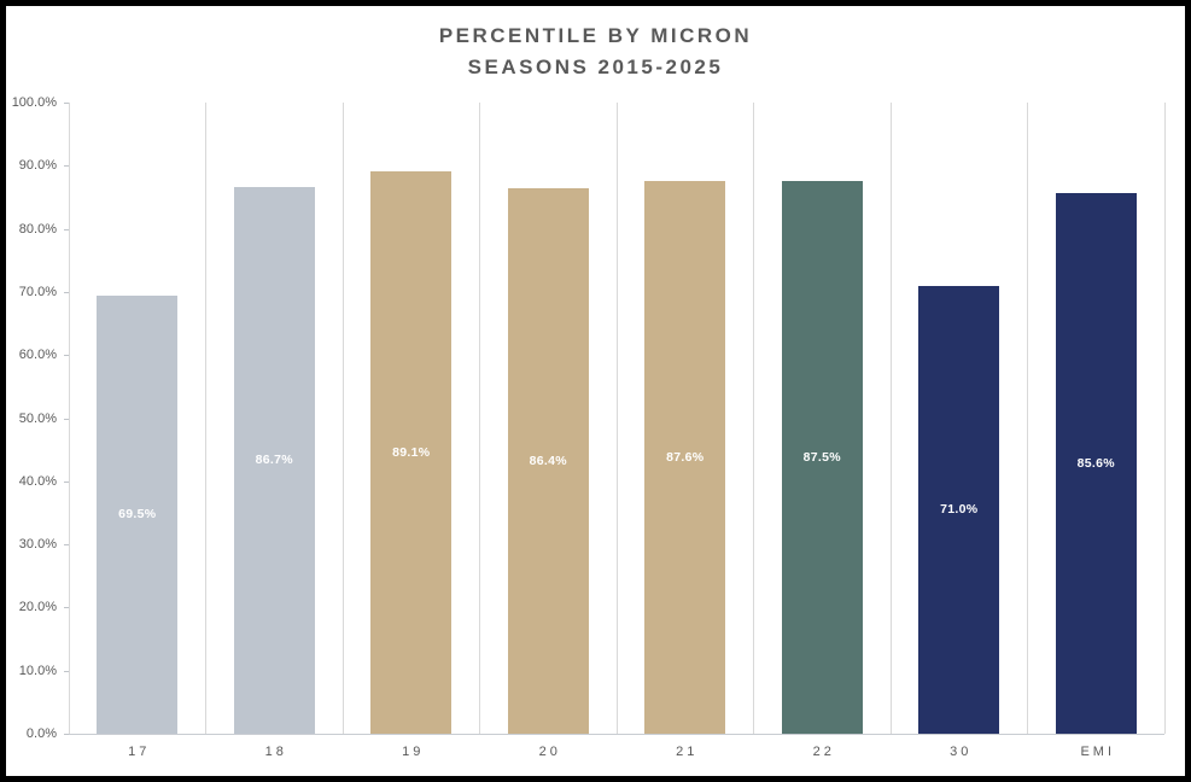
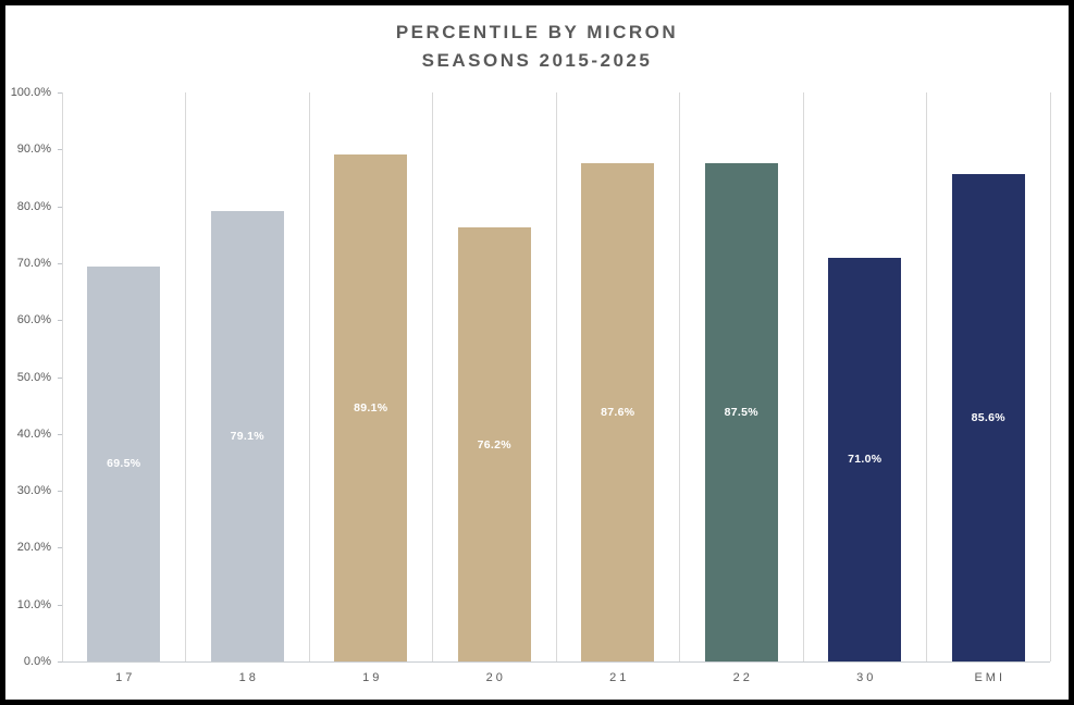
18: 86.7% -> 79.1%
20: 86.4% -> 76.2%
